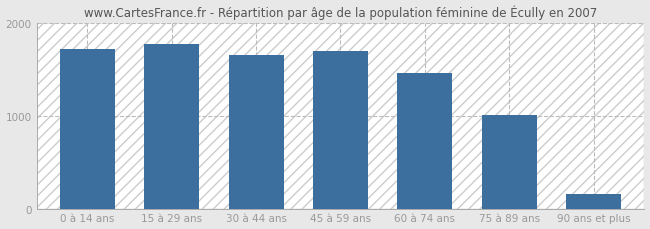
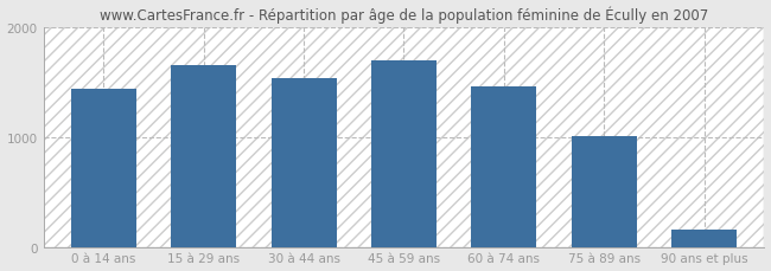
0 à 14 ans: 1720 -> 1440
15 à 29 ans: 1780 -> 1660
30 à 44 ans: 1660 -> 1540
